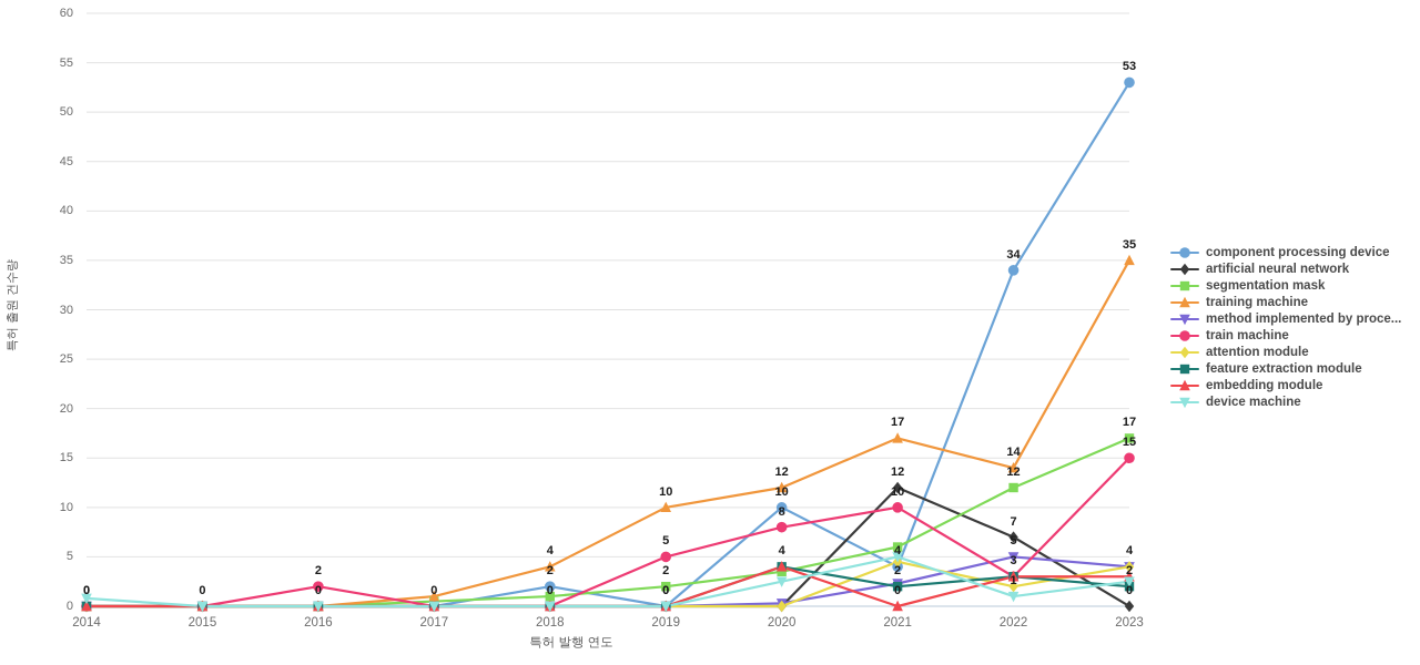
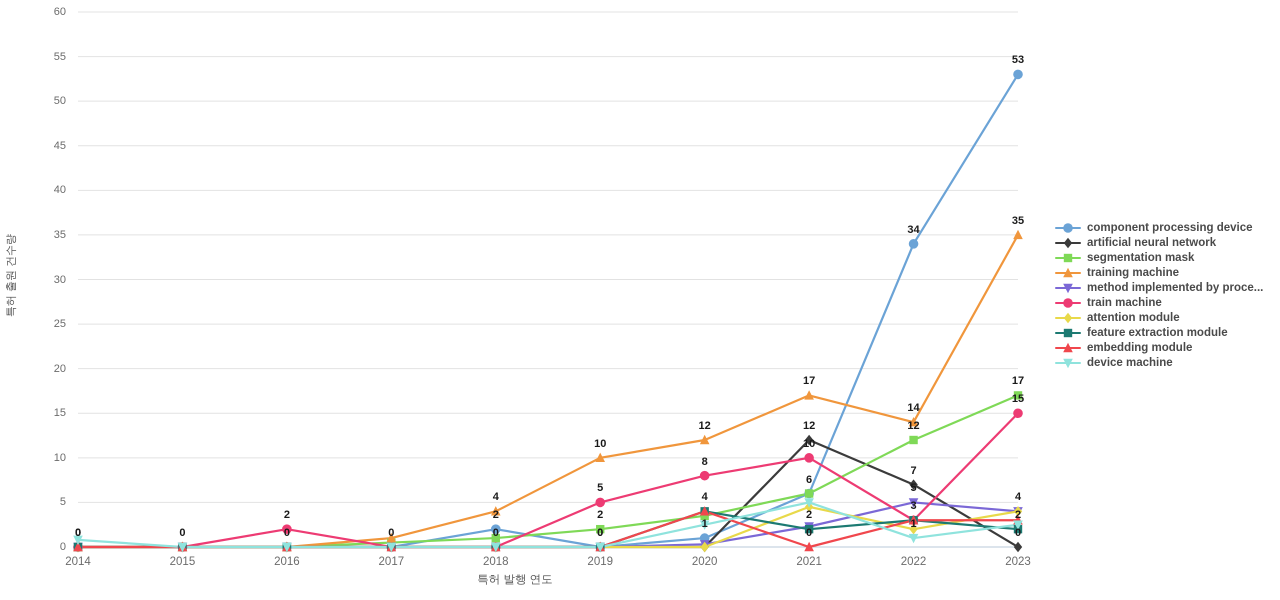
component processing device/2020: 10 -> 1
component processing device/2021: 4 -> 6
